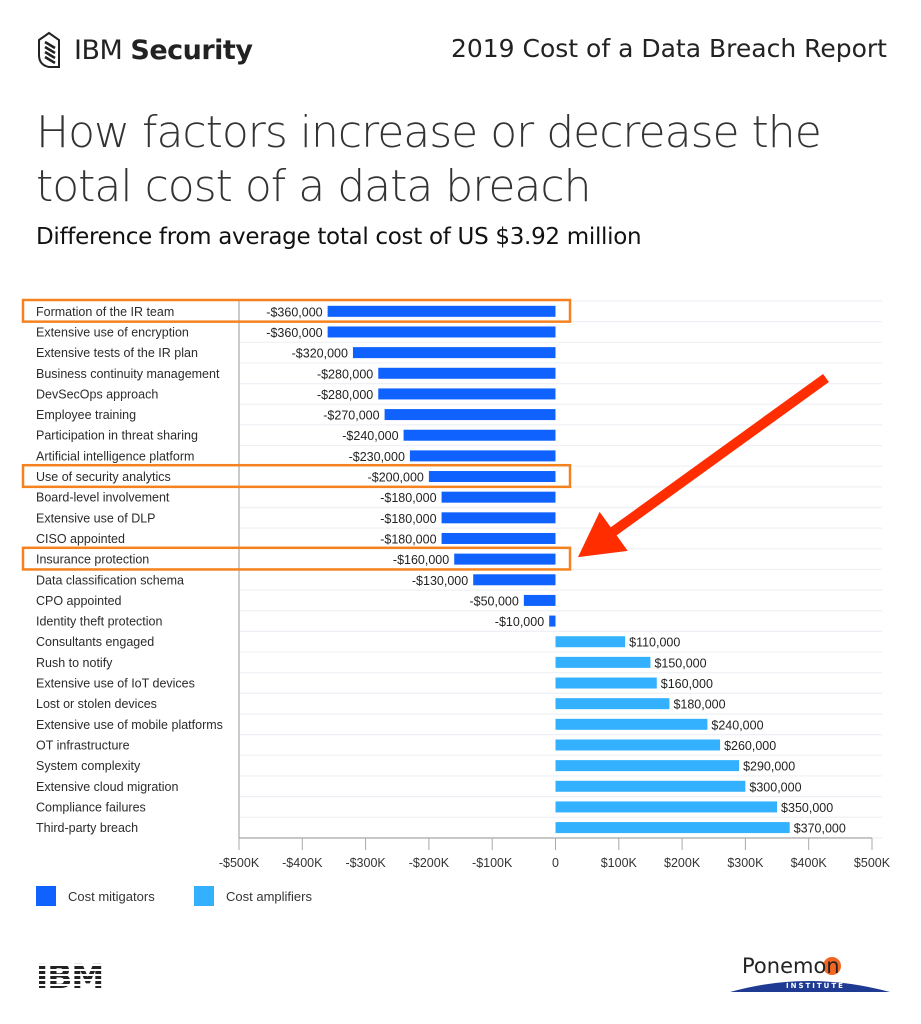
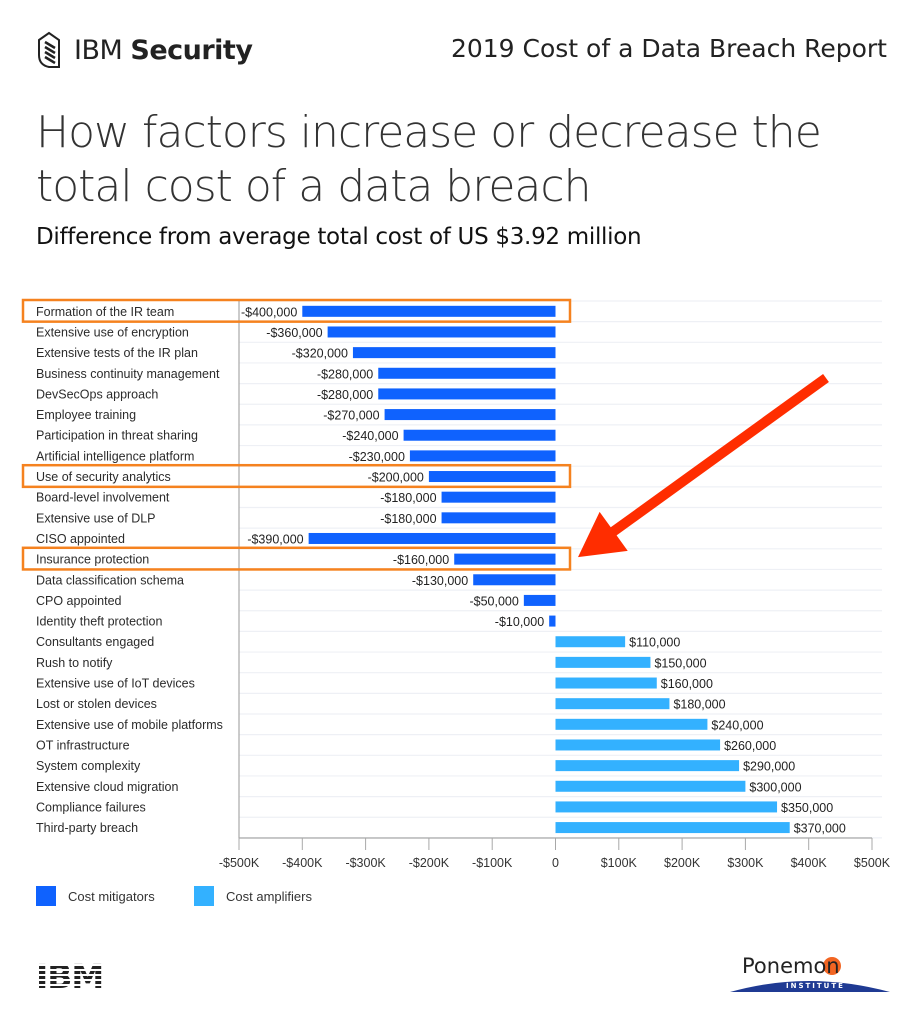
Formation of the IR team: -$360,000 -> -$400,000
CISO appointed: -$180,000 -> -$390,000
